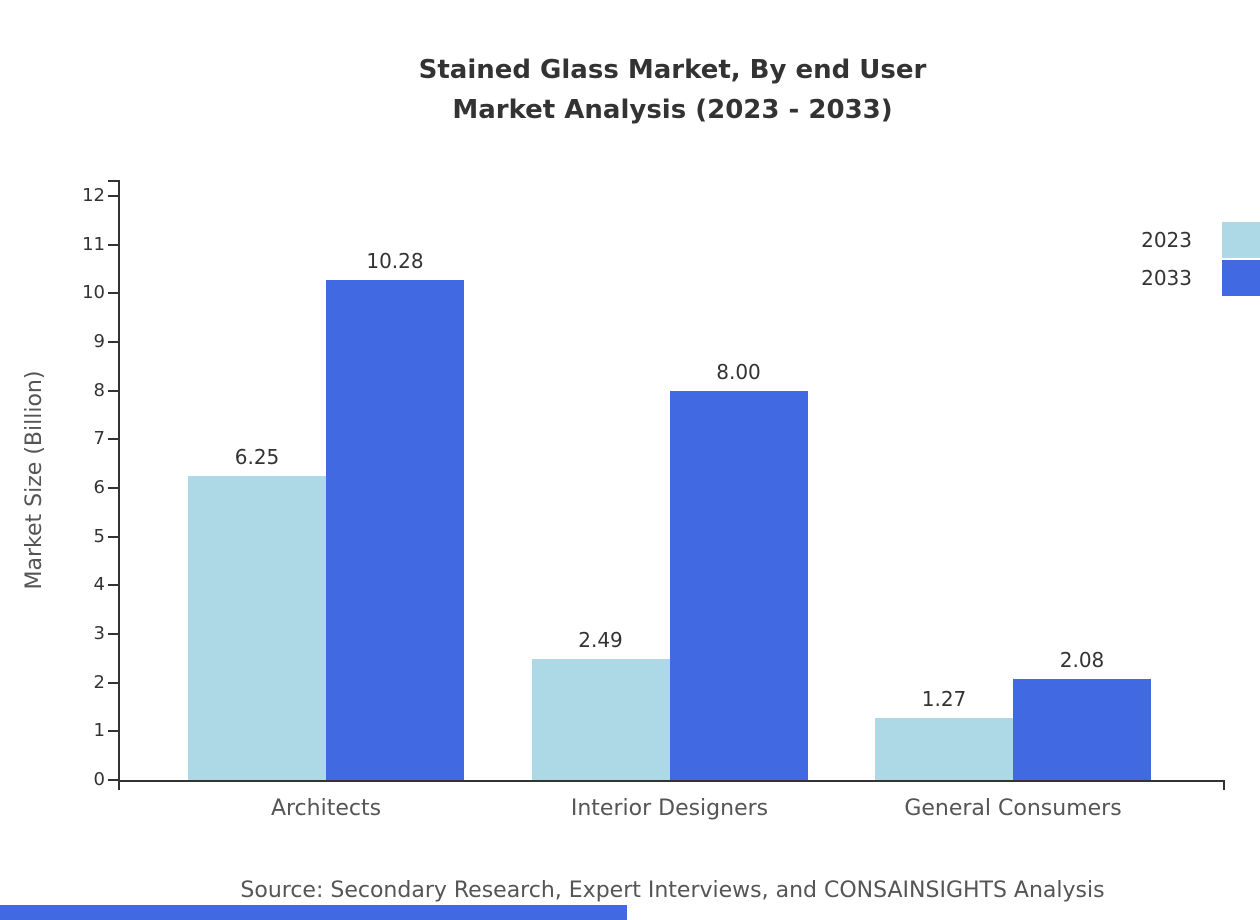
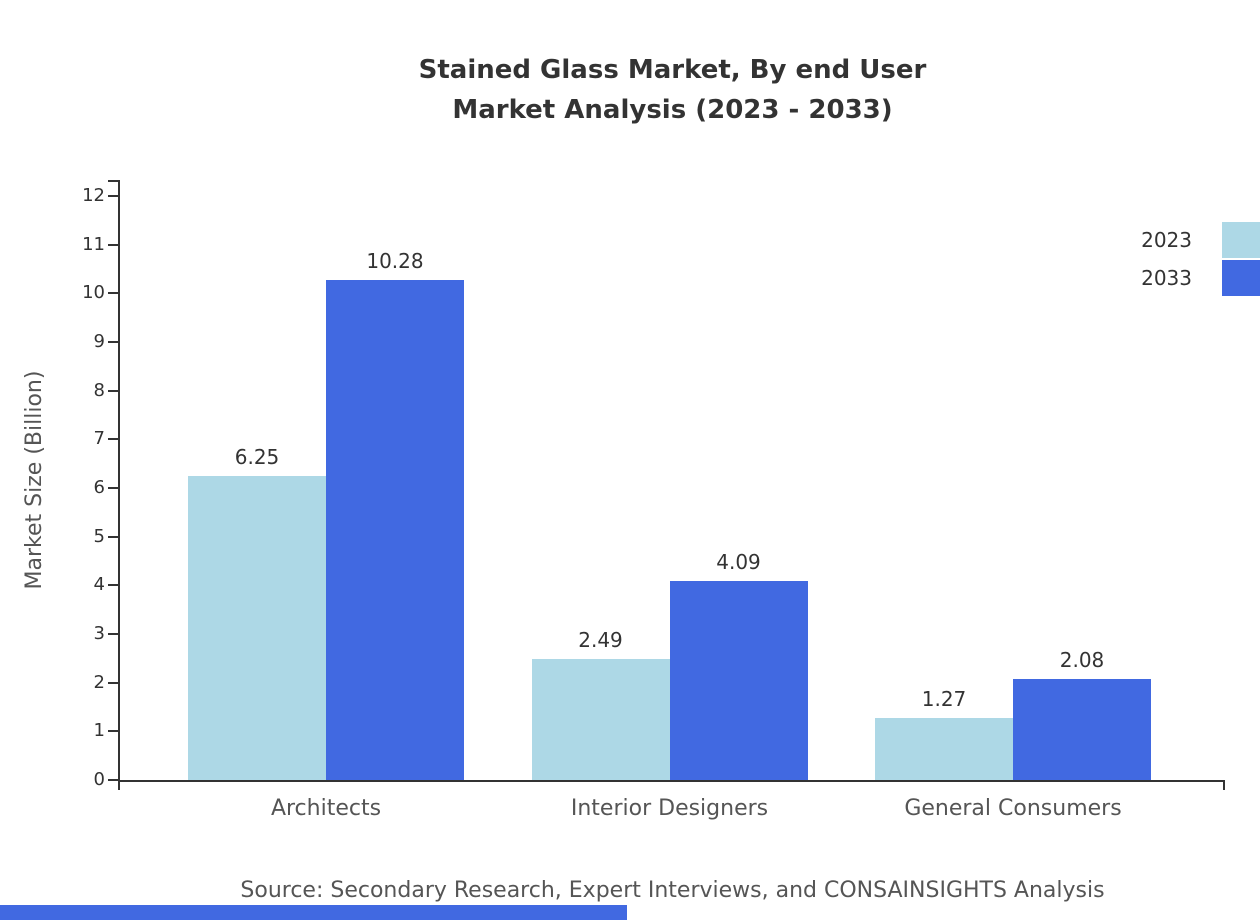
2033/Interior Designers: 8.00 -> 4.09
